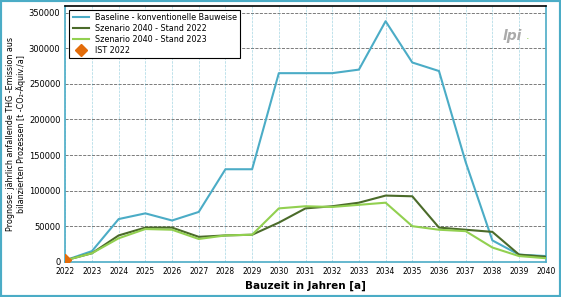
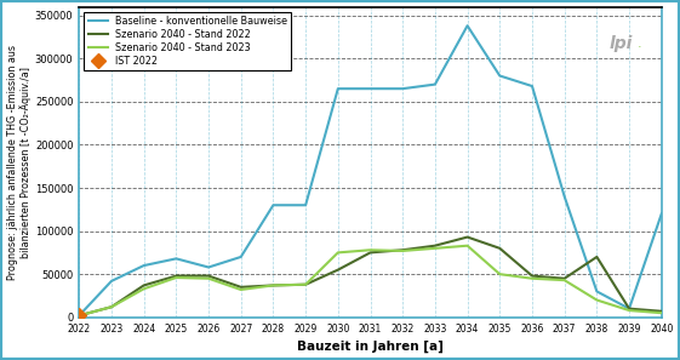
Baseline - konventionelle Bauweise/2023: 15000 -> 42000
Szenario 2040 - Stand 2022/2035: 92000 -> 80000
Szenario 2040 - Stand 2022/2038: 42000 -> 70000
Baseline - konventionelle Bauweise/2040: 8000 -> 120000
